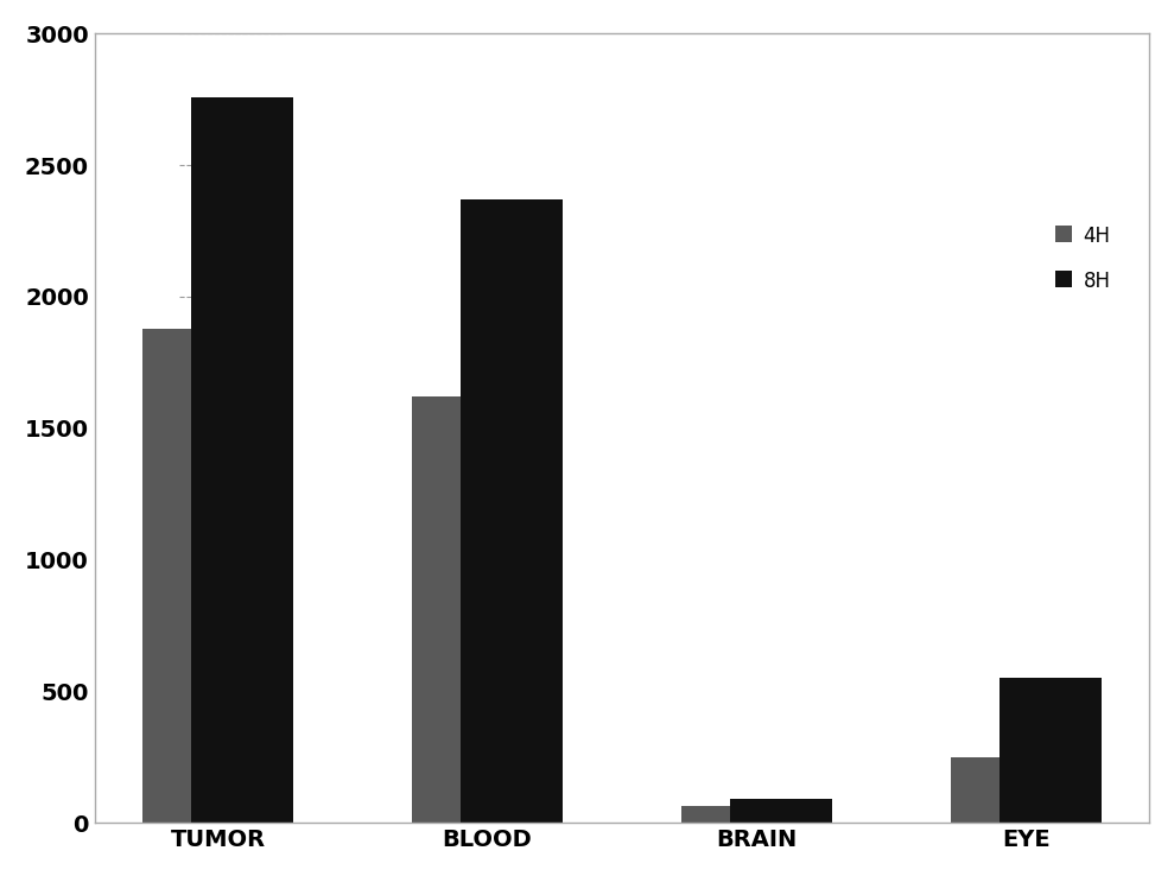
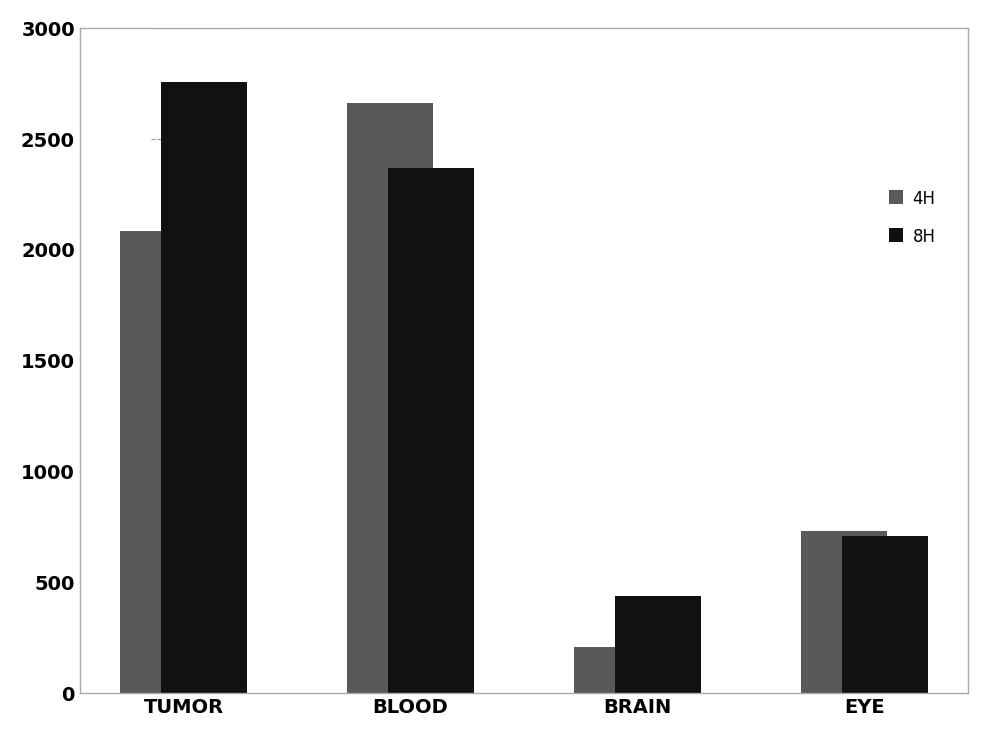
4H/TUMOR: 1880 -> 2085
4H/BLOOD: 1620 -> 2665
4H/BRAIN: 65 -> 210
8H/BRAIN: 90 -> 440
4H/EYE: 250 -> 730
8H/EYE: 550 -> 710
